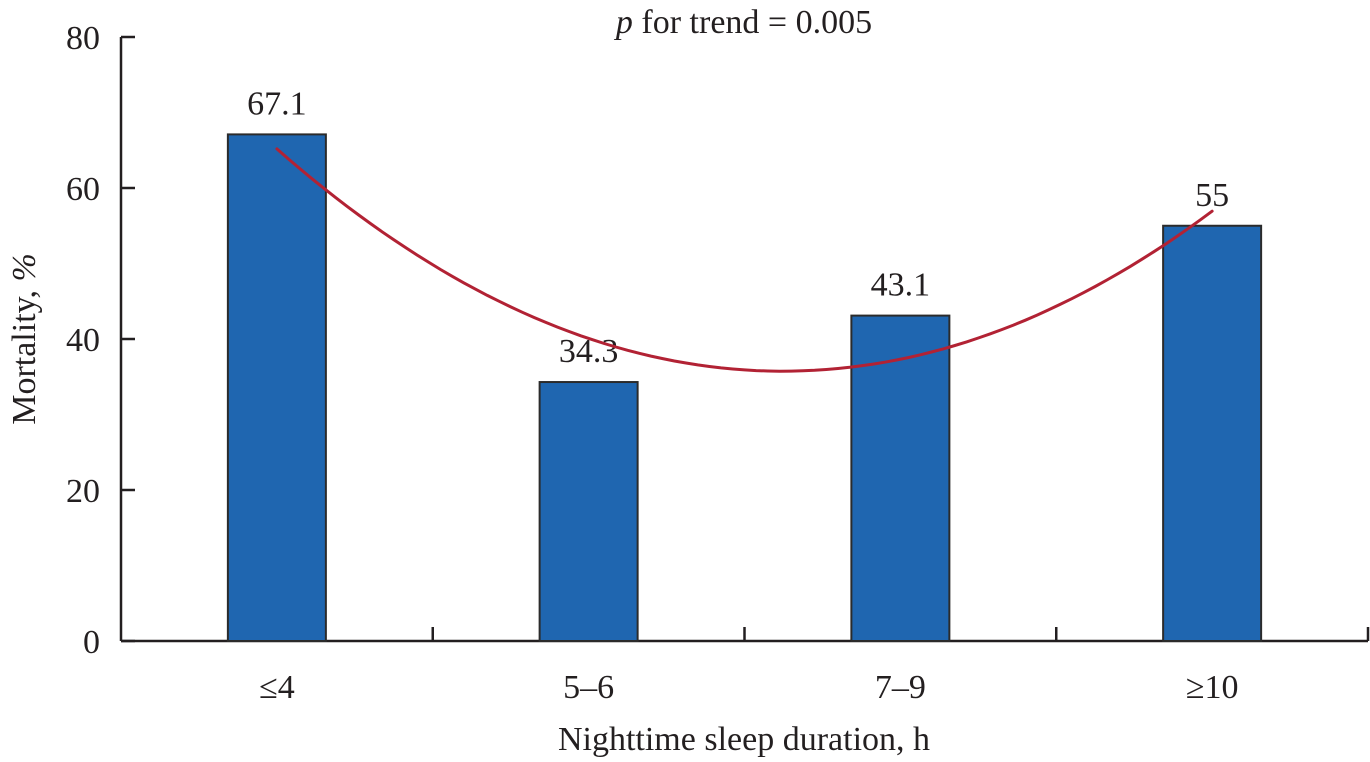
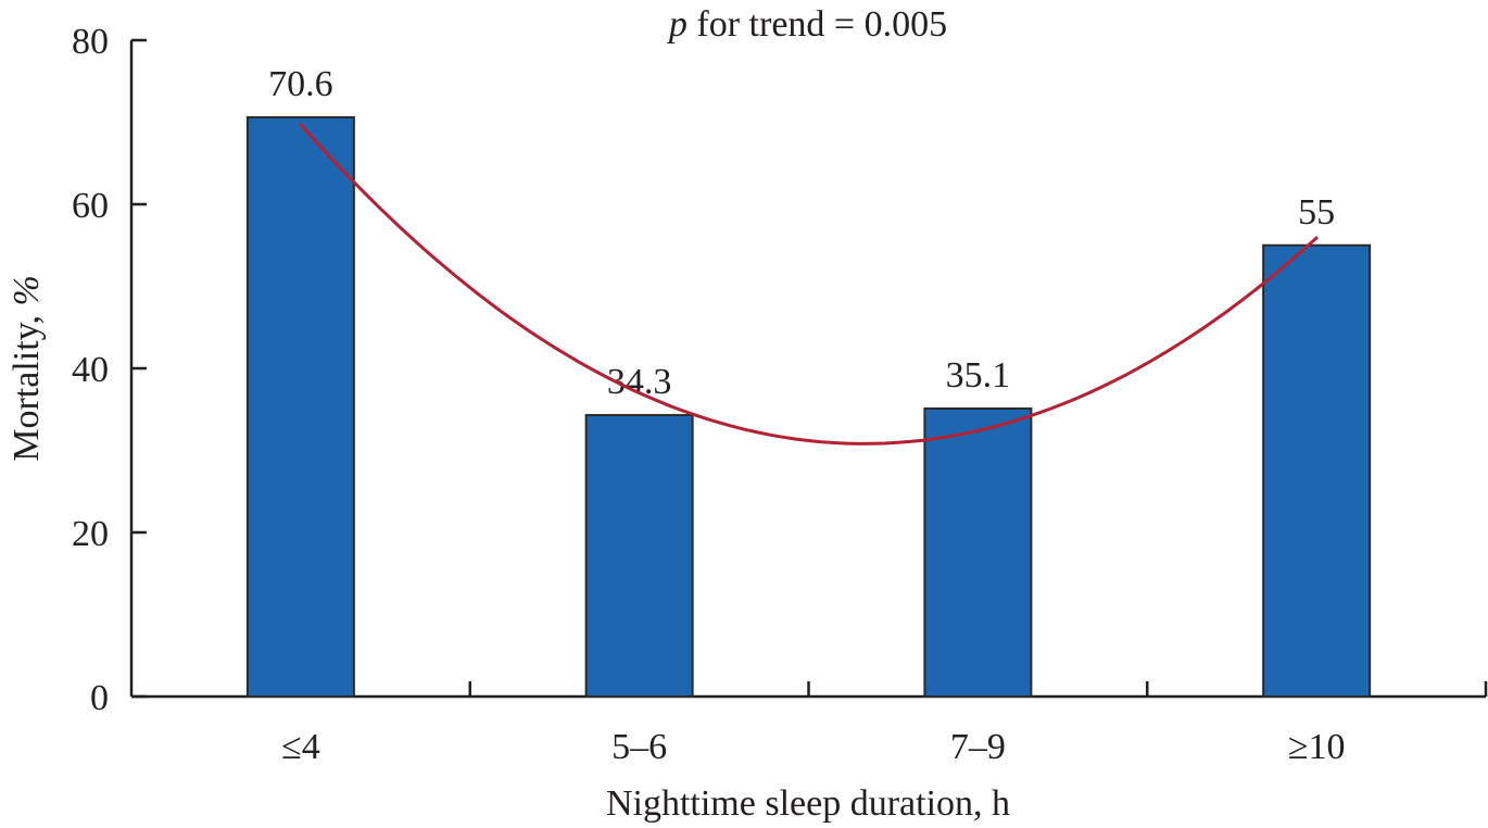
≤4: 67.1 -> 70.6
7–9: 43.1 -> 35.1
